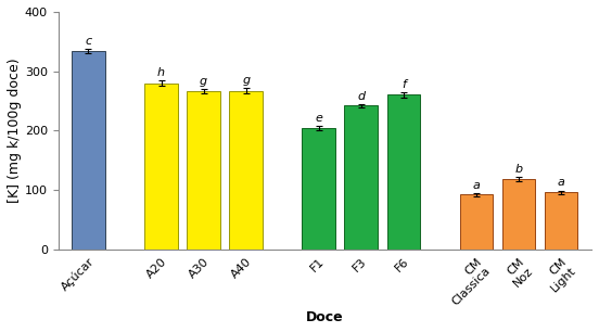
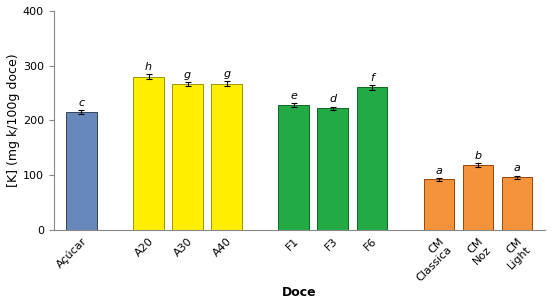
Açúcar: 334 -> 215
F1: 204 -> 228
F3: 242 -> 222
